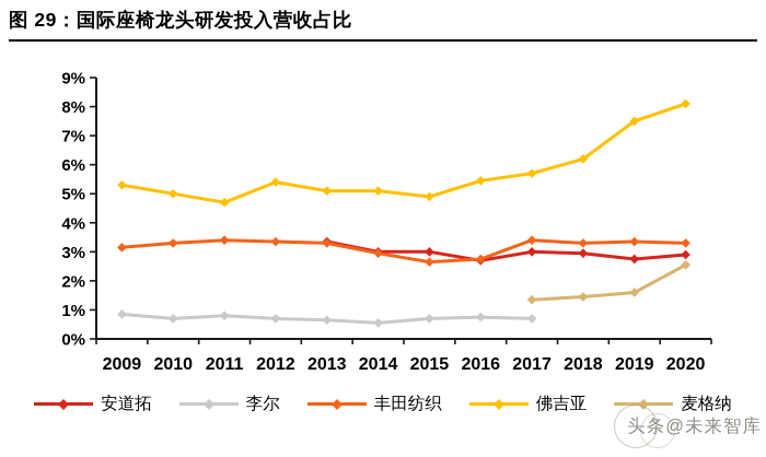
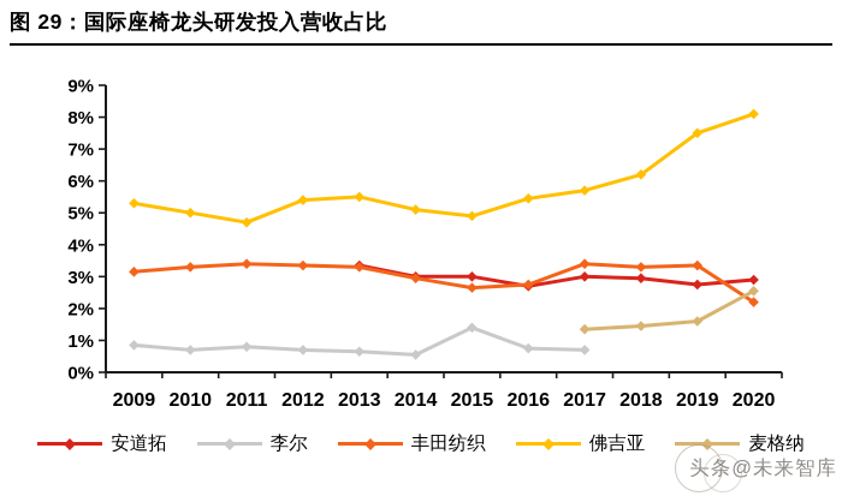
佛吉亚/2013: 5.1% -> 5.5%
李尔/2015: 0.7% -> 1.4%
丰田纺织/2020: 3.3% -> 2.2%
